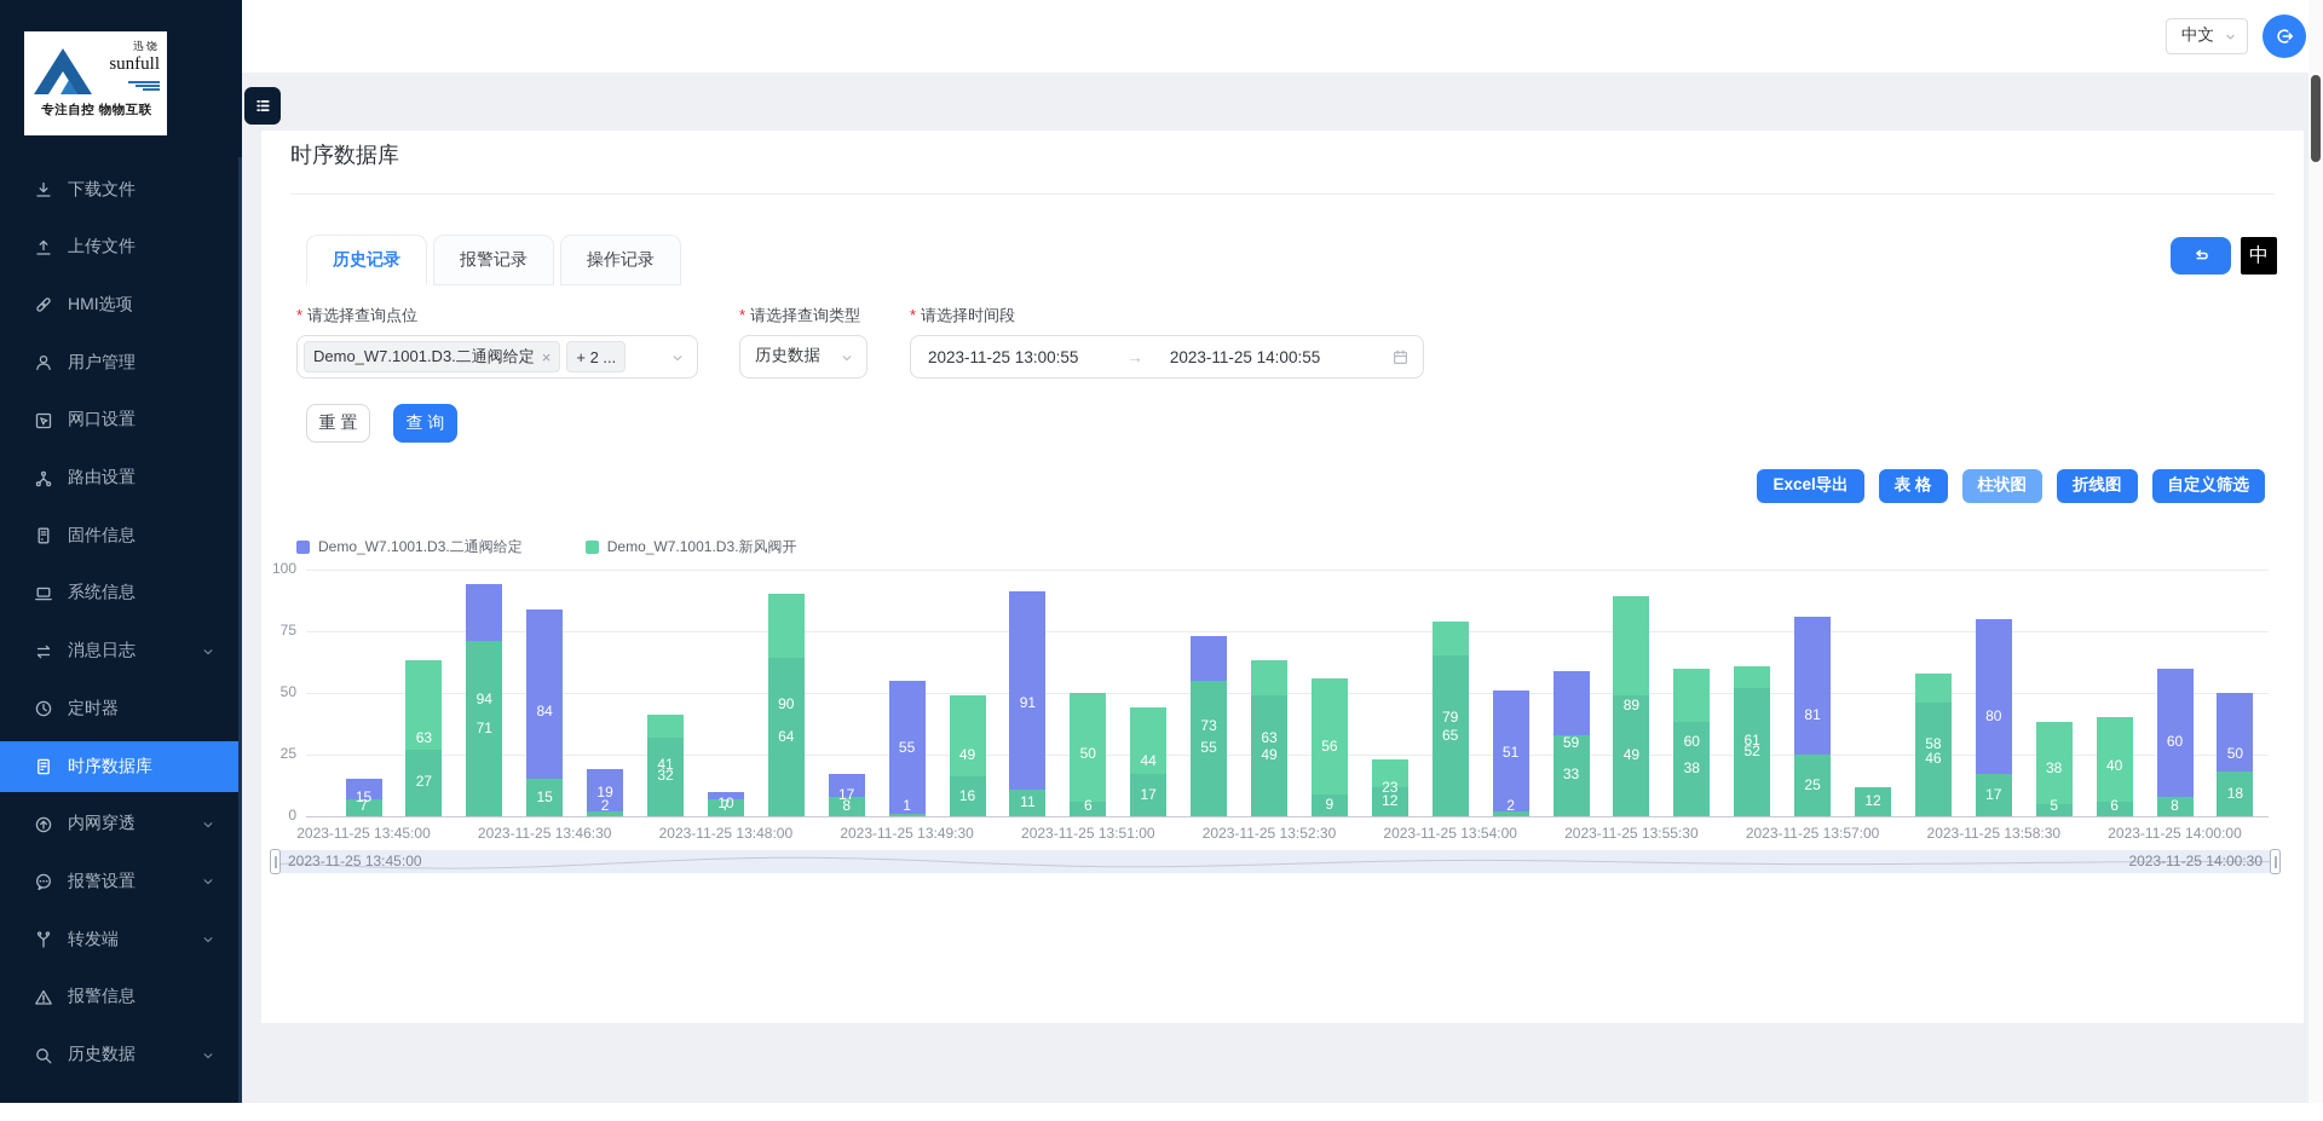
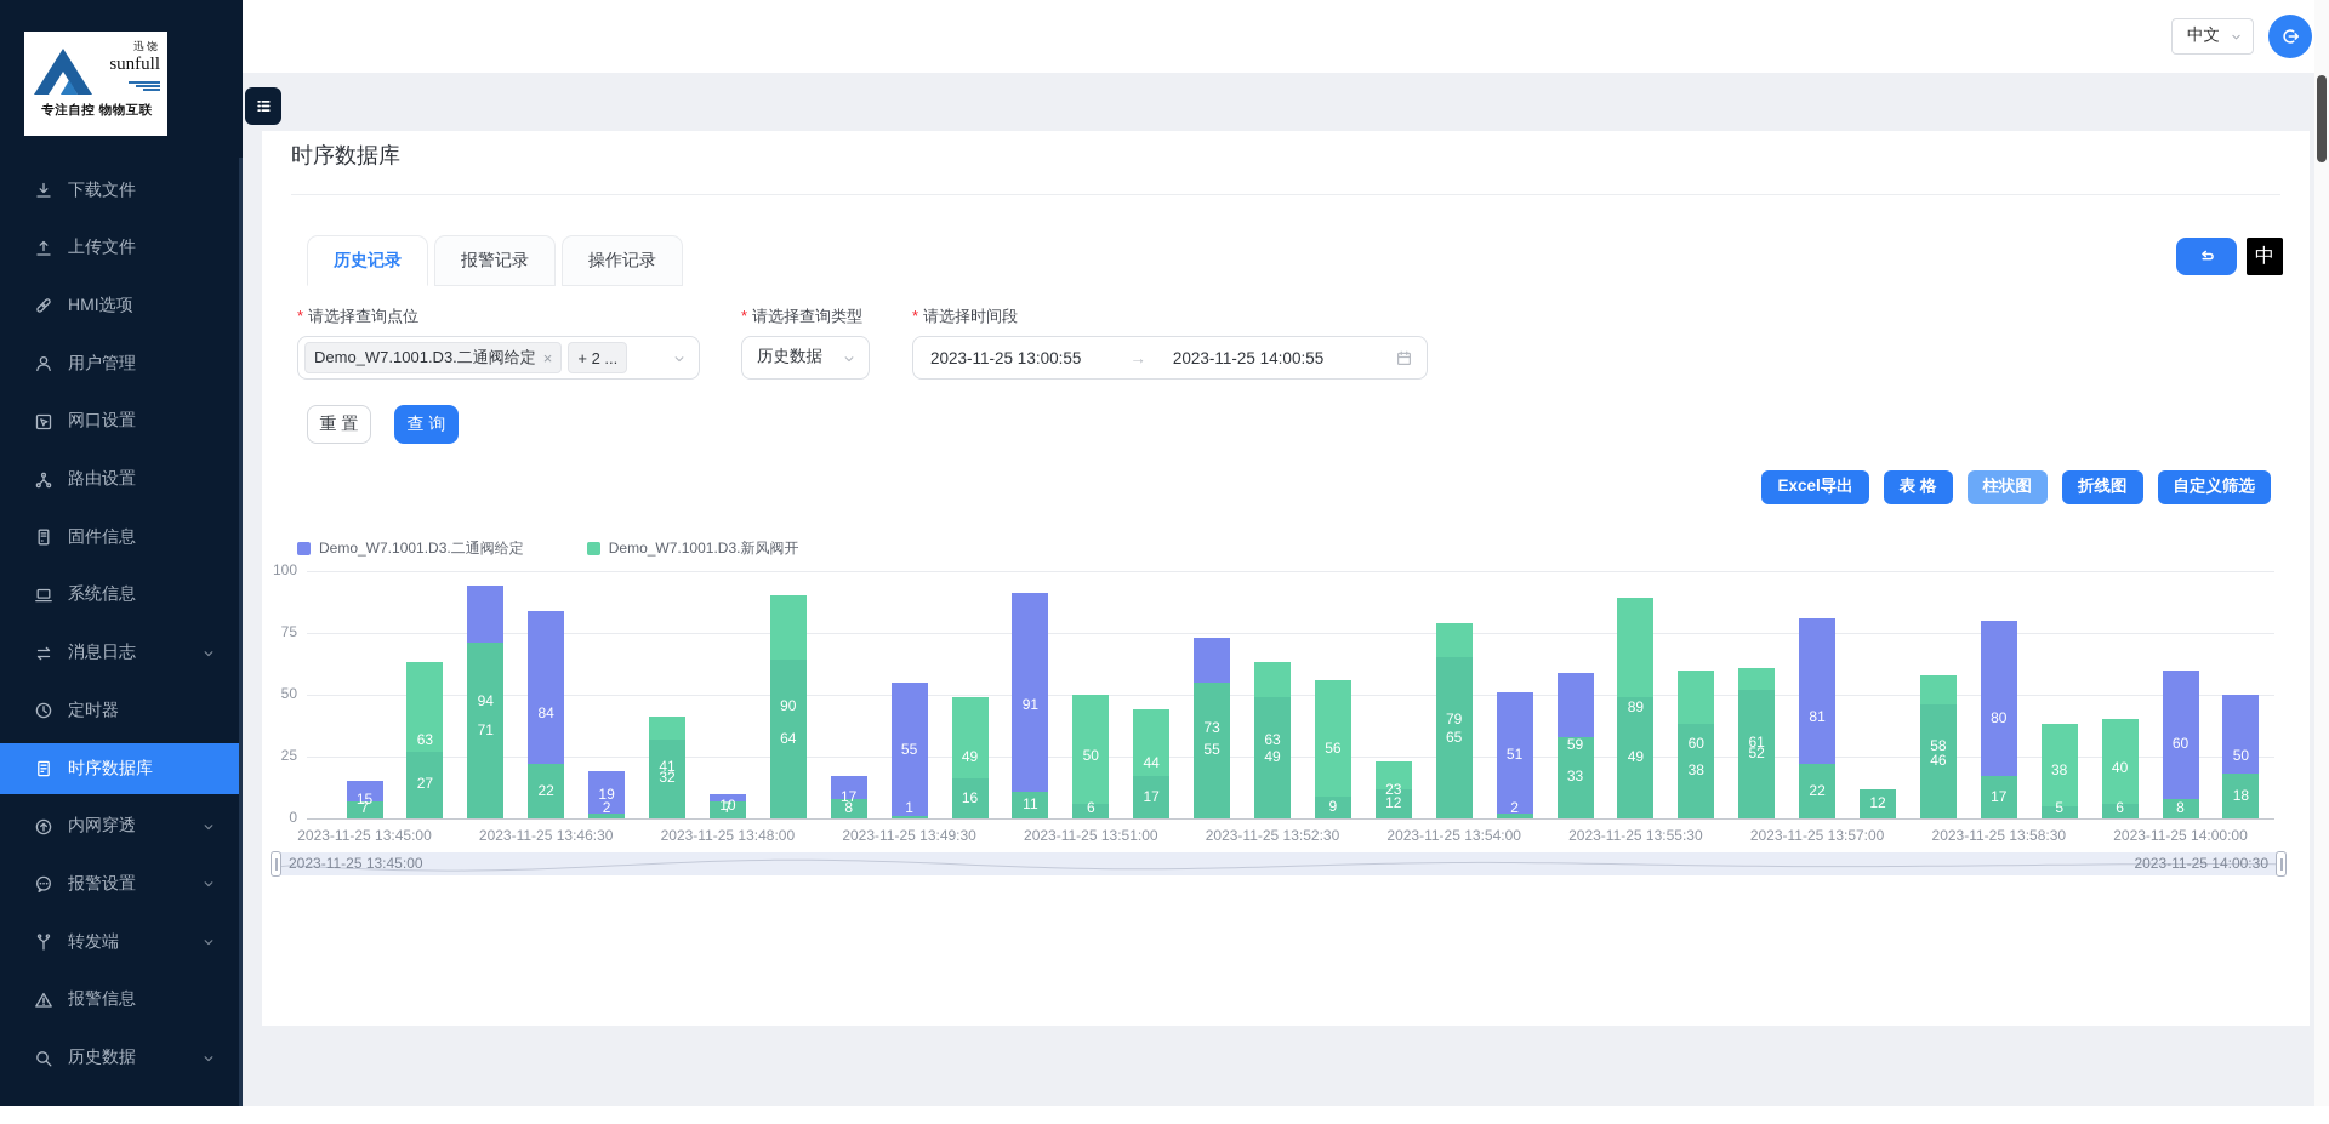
Demo_W7.1001.D3.新风阀开/2023-11-25 13:46:30: 15 -> 22
Demo_W7.1001.D3.新风阀开/2023-11-25 13:57:00: 25 -> 22
